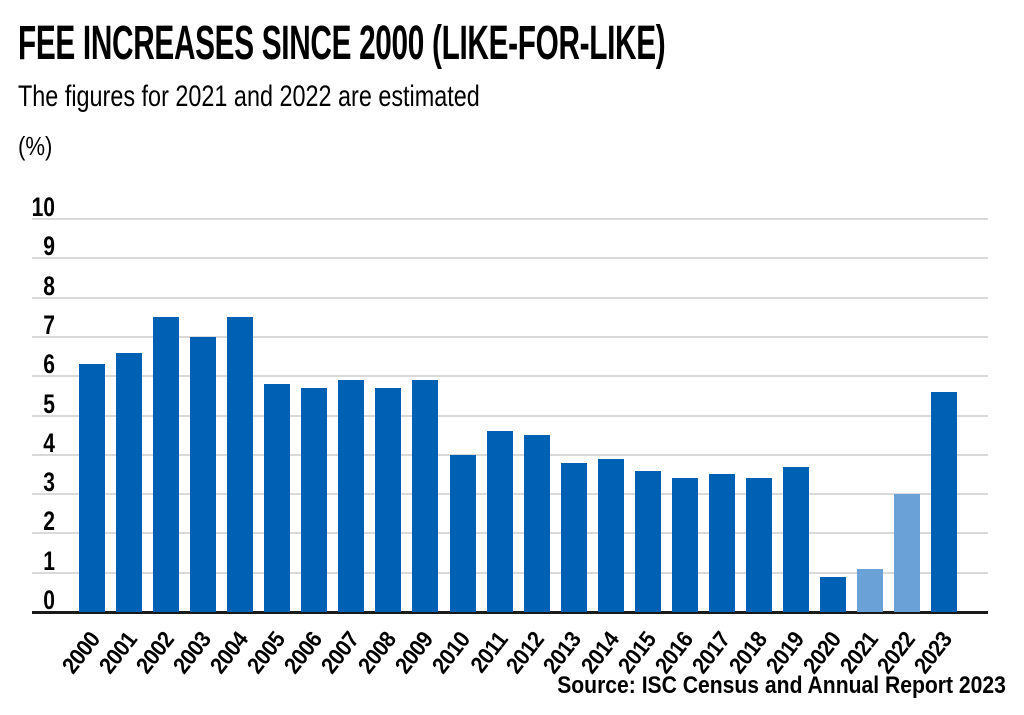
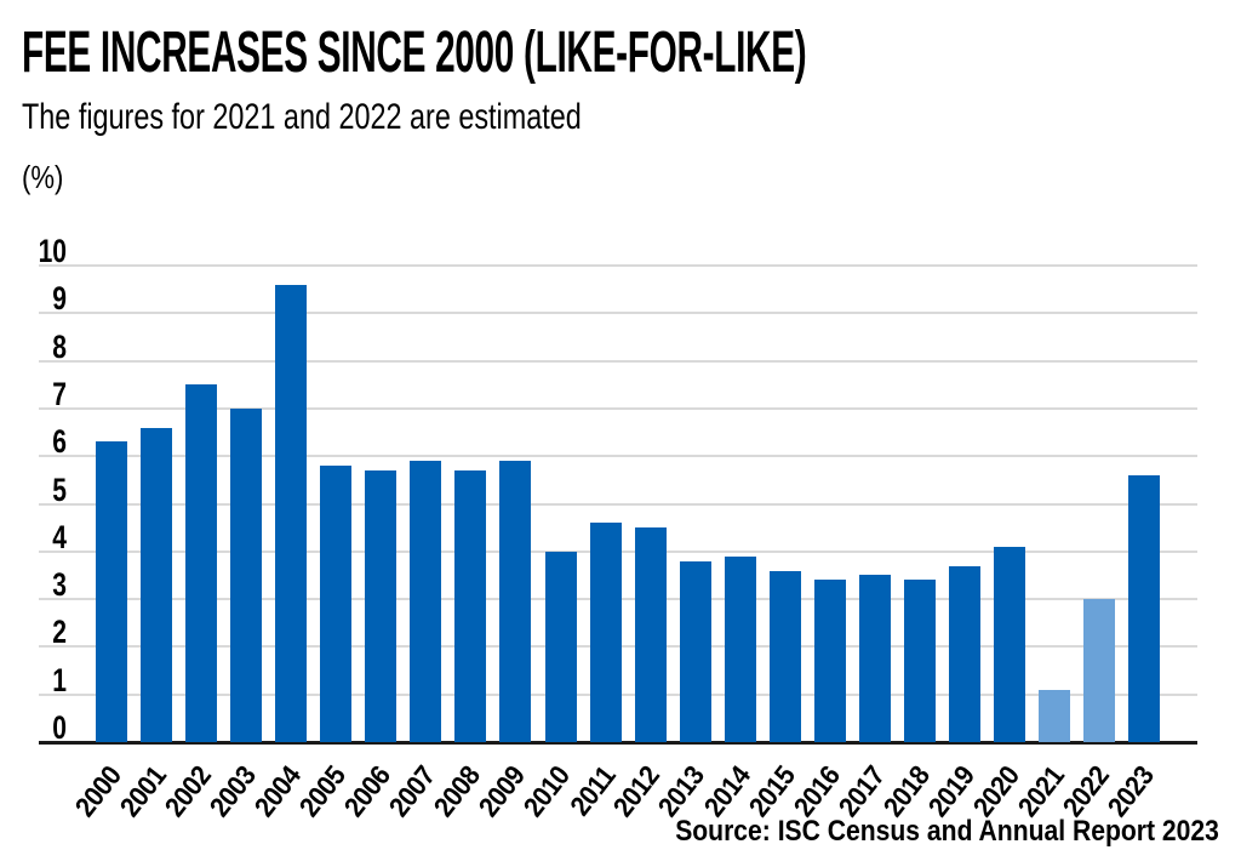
2004: 7.5 -> 9.6
2020: 0.9 -> 4.1
